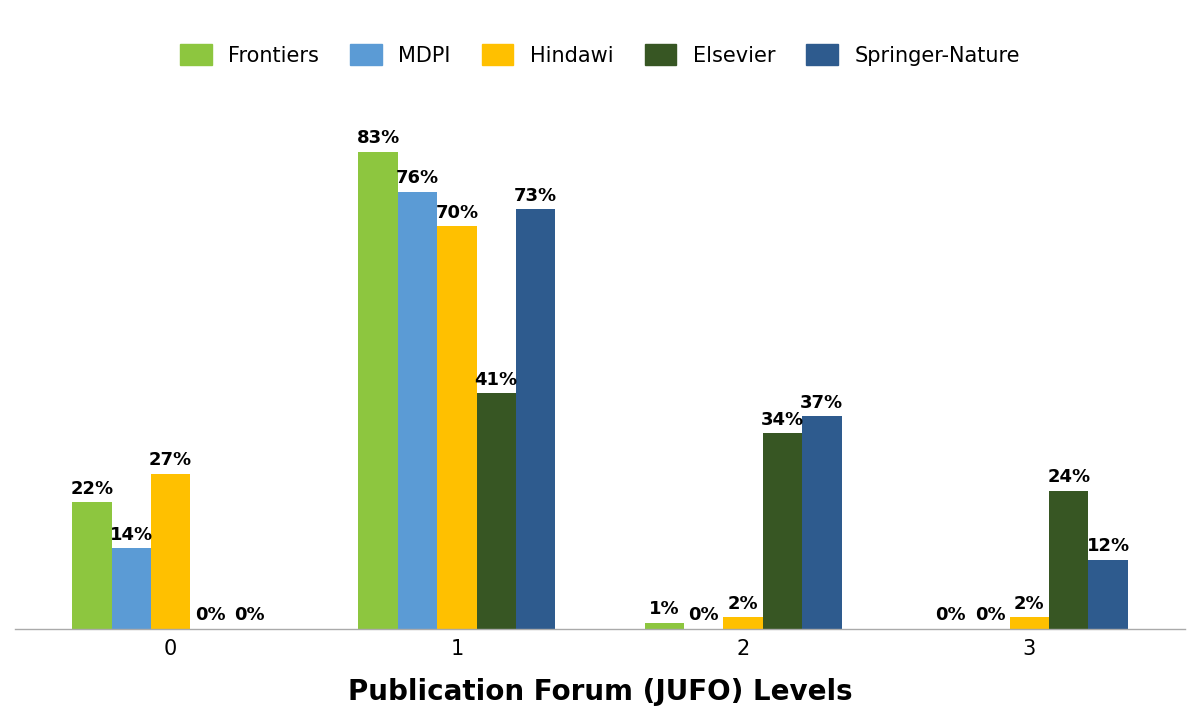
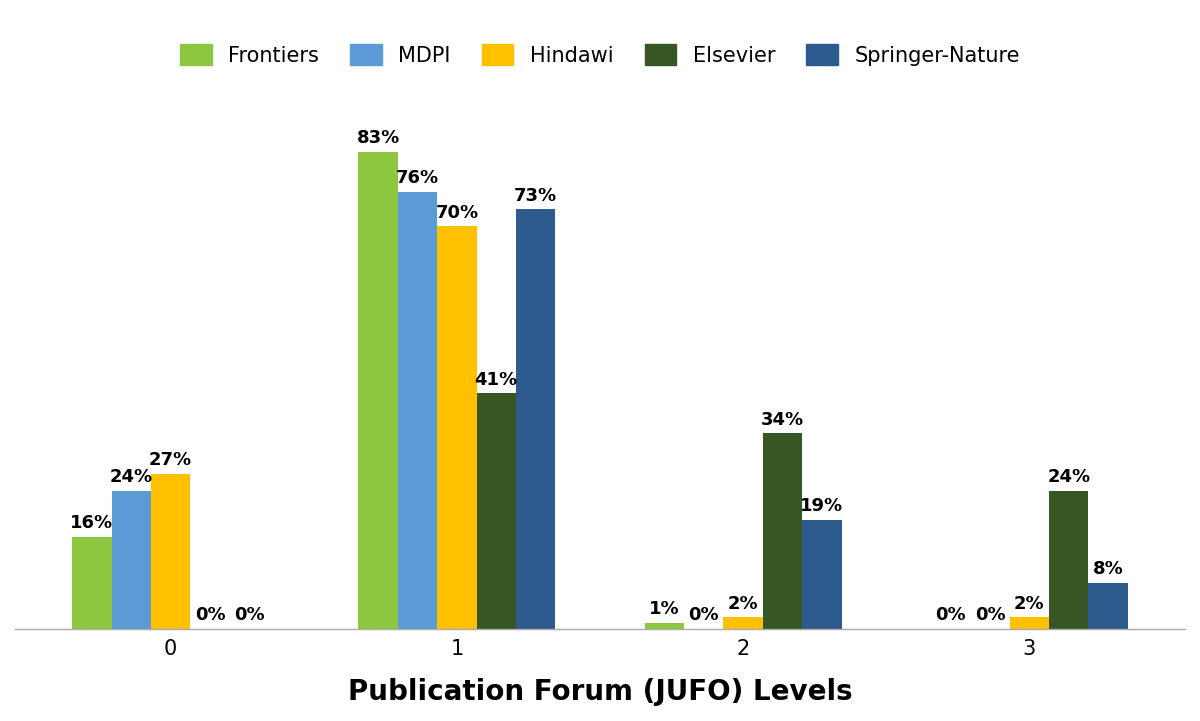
Frontiers/0: 22% -> 16%
MDPI/0: 14% -> 24%
Springer-Nature/2: 37% -> 19%
Springer-Nature/3: 12% -> 8%
